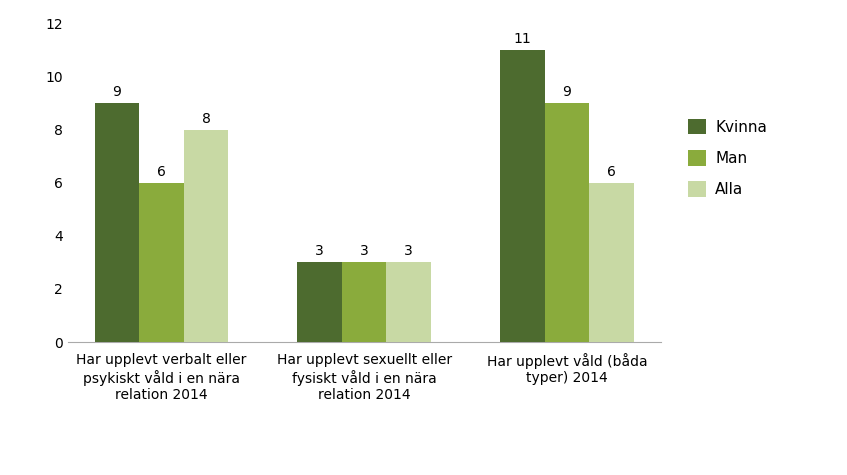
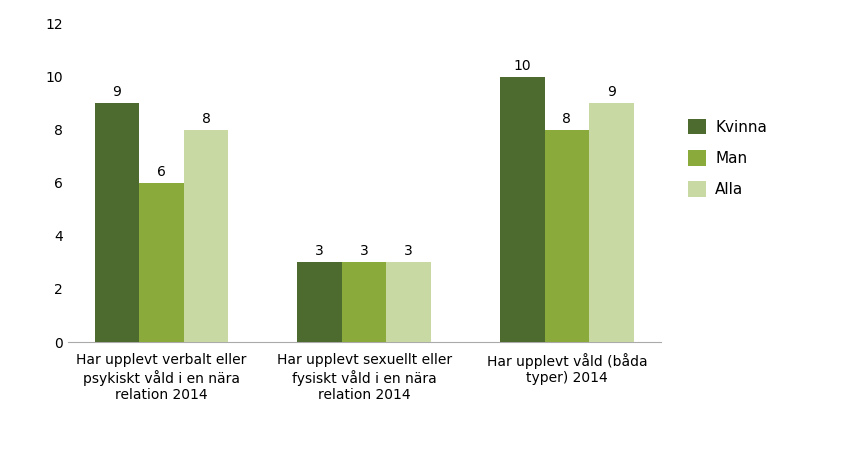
Kvinna/Har upplevt våld (båda typer) 2014: 11 -> 10
Man/Har upplevt våld (båda typer) 2014: 9 -> 8
Alla/Har upplevt våld (båda typer) 2014: 6 -> 9
